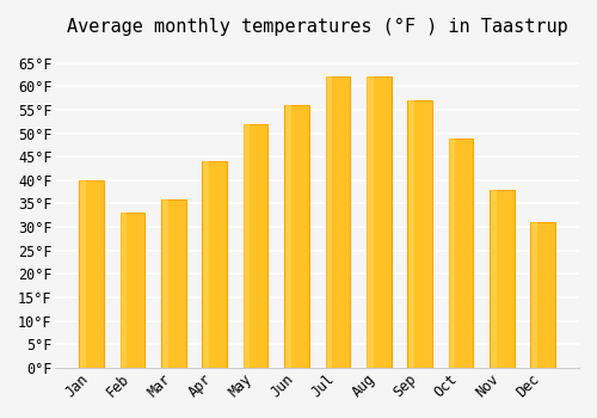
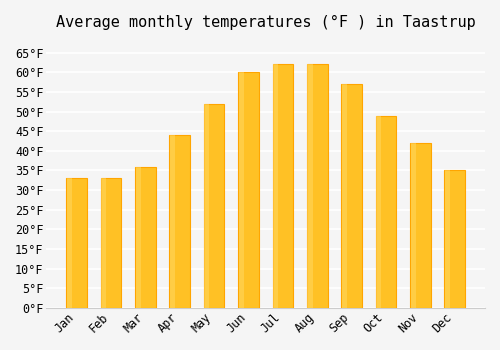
Jan: 40°F -> 33°F
Jun: 56°F -> 60°F
Nov: 38°F -> 42°F
Dec: 31°F -> 35°F
